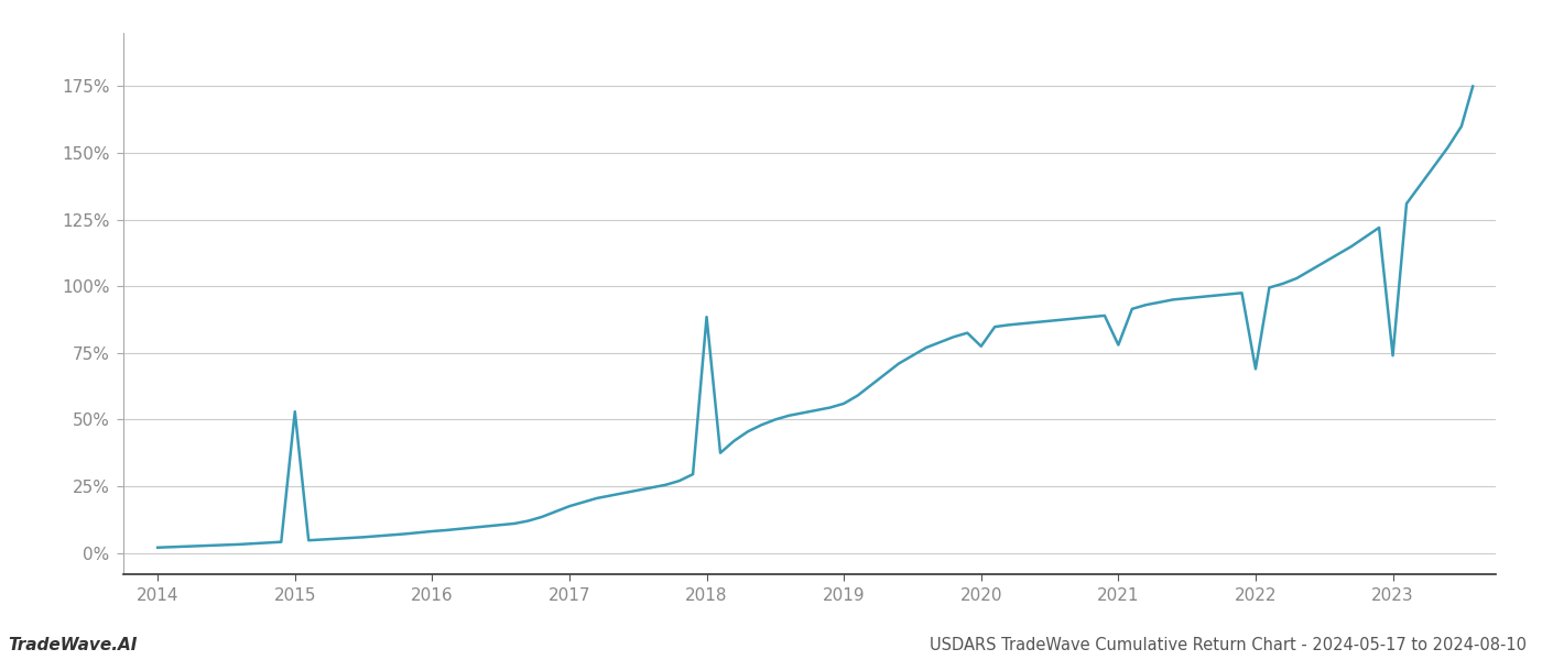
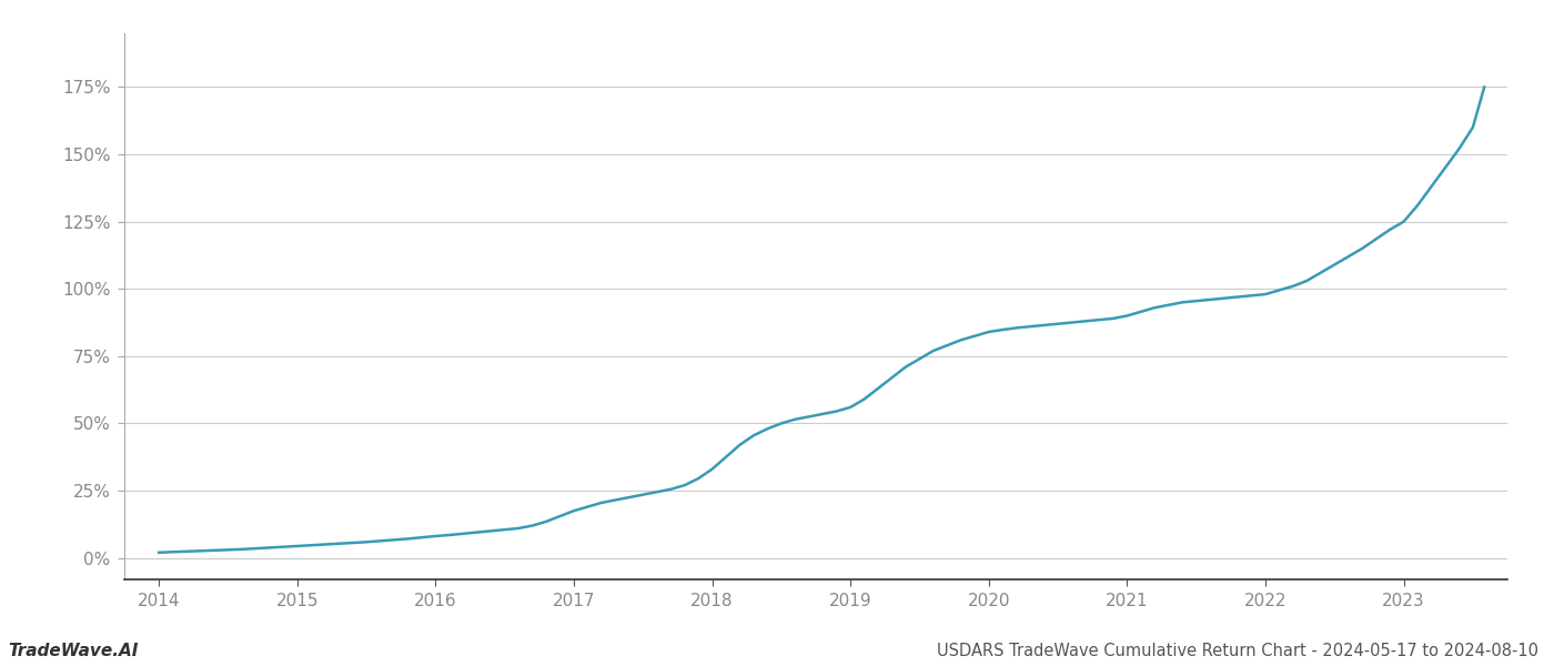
2015: 53.0% -> 4.4%
2018: 88.5% -> 33.0%
2020: 77.5% -> 84.0%
2021: 78.0% -> 90.0%
2022: 69.0% -> 98.0%
2023: 74.0% -> 125.0%
